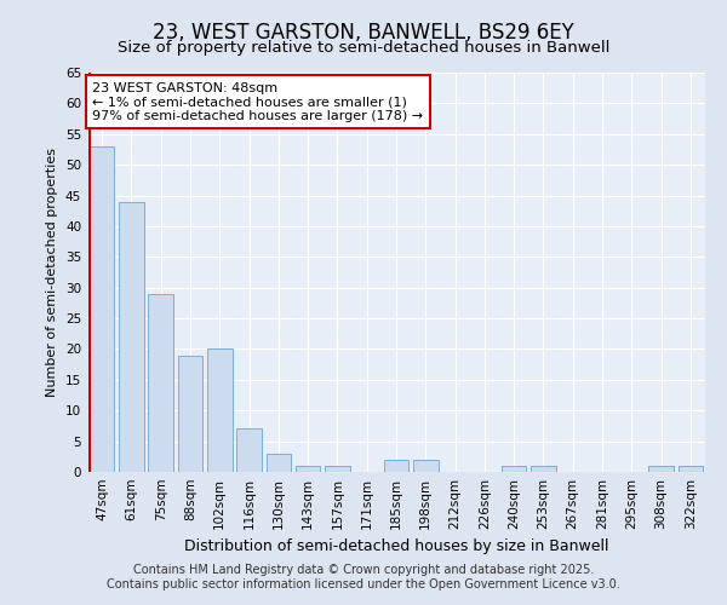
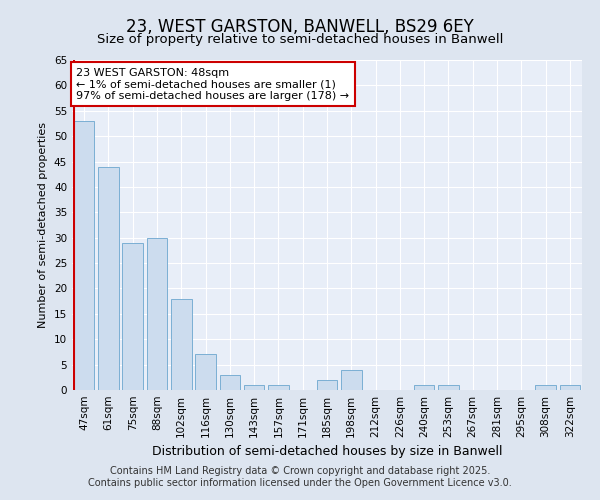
88sqm: 19 -> 30
102sqm: 20 -> 18
198sqm: 2 -> 4
